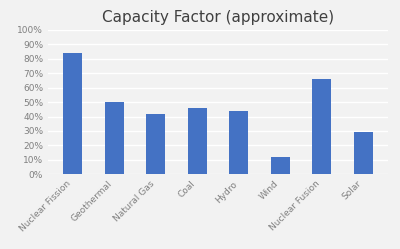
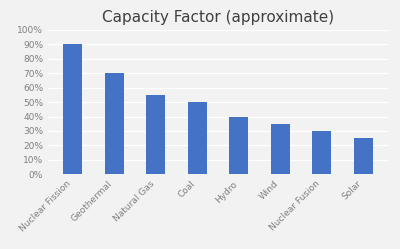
Nuclear Fission: 84% -> 90%
Geothermal: 50% -> 70%
Natural Gas: 42% -> 55%
Coal: 46% -> 50%
Hydro: 44% -> 40%
Wind: 12% -> 35%
Nuclear Fusion: 66% -> 30%
Solar: 29% -> 25%
